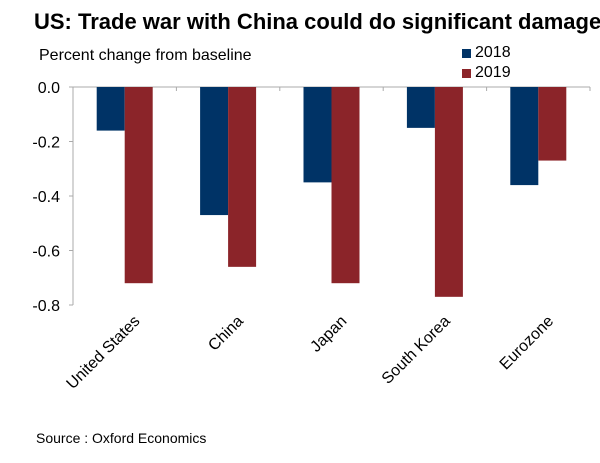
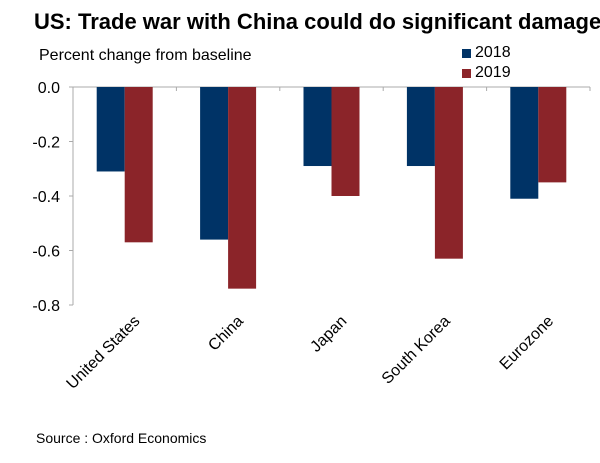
2018/United States: -0.16 -> -0.31
2019/United States: -0.72 -> -0.57
2018/China: -0.47 -> -0.56
2019/China: -0.66 -> -0.74
2018/Japan: -0.35 -> -0.29
2019/Japan: -0.72 -> -0.40
2018/South Korea: -0.15 -> -0.29
2019/South Korea: -0.77 -> -0.63
2018/Eurozone: -0.36 -> -0.41
2019/Eurozone: -0.27 -> -0.35
